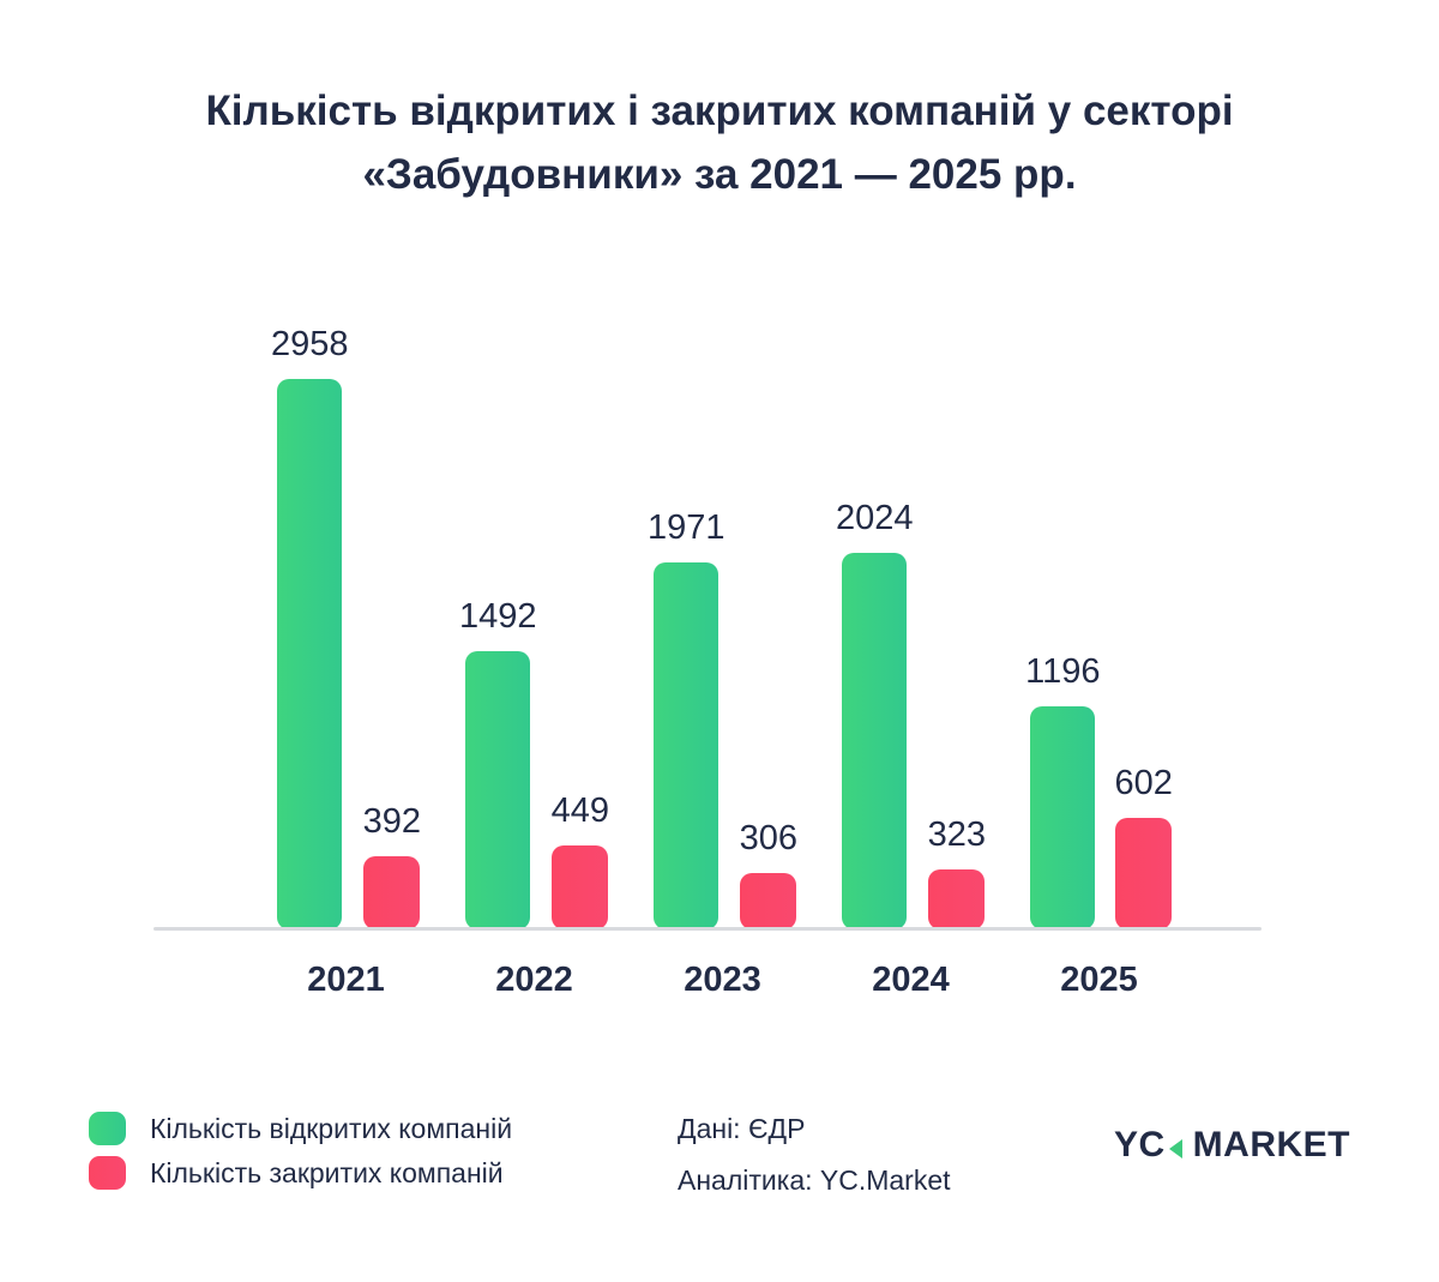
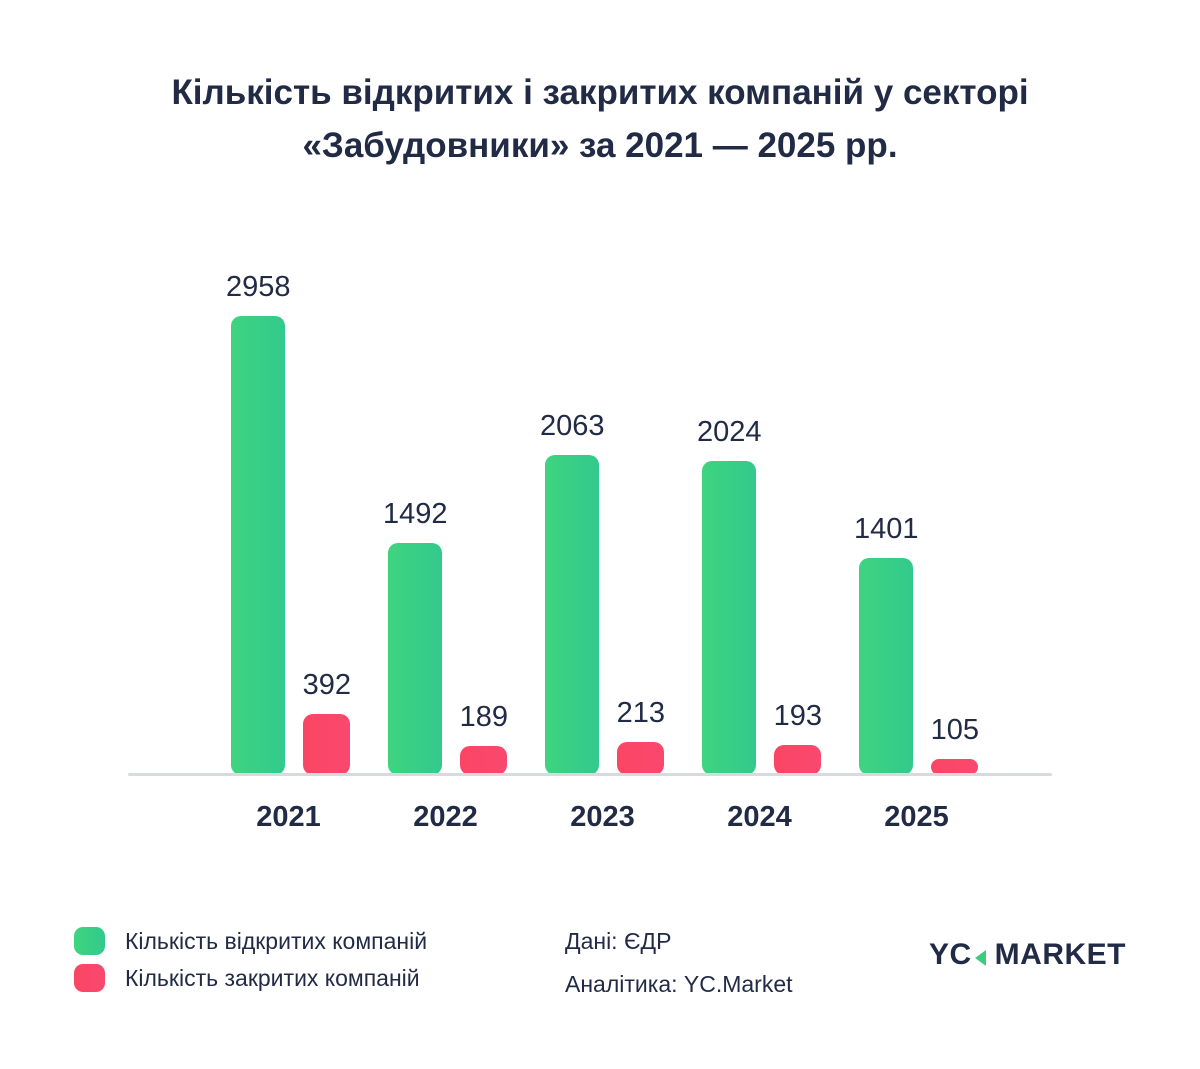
Кількість закритих компаній/2022: 449 -> 189
Кількість відкритих компаній/2023: 1971 -> 2063
Кількість закритих компаній/2023: 306 -> 213
Кількість закритих компаній/2024: 323 -> 193
Кількість відкритих компаній/2025: 1196 -> 1401
Кількість закритих компаній/2025: 602 -> 105
